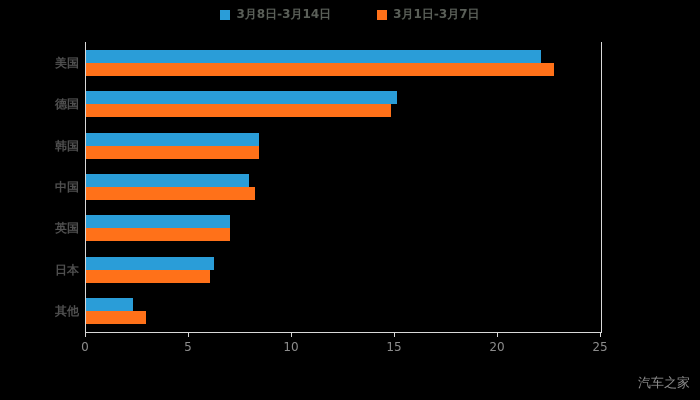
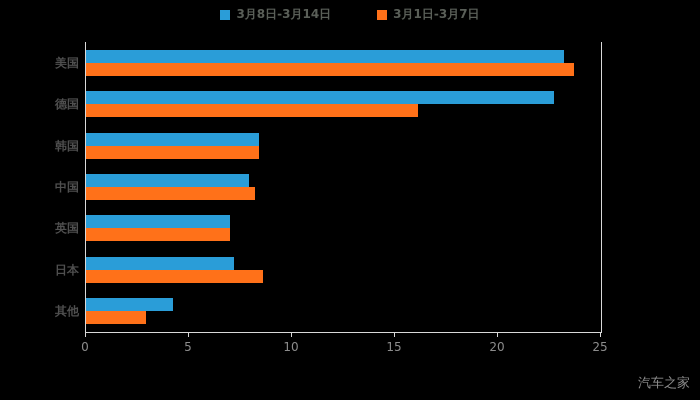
3月8日-3月14日/美国: 22.1 -> 23.2
3月1日-3月7日/美国: 22.7 -> 23.7
3月8日-3月14日/德国: 15.1 -> 22.7
3月1日-3月7日/德国: 14.8 -> 16.1
3月8日-3月14日/日本: 6.2 -> 7.2
3月1日-3月7日/日本: 6.0 -> 8.6
3月8日-3月14日/其他: 2.3 -> 4.2
